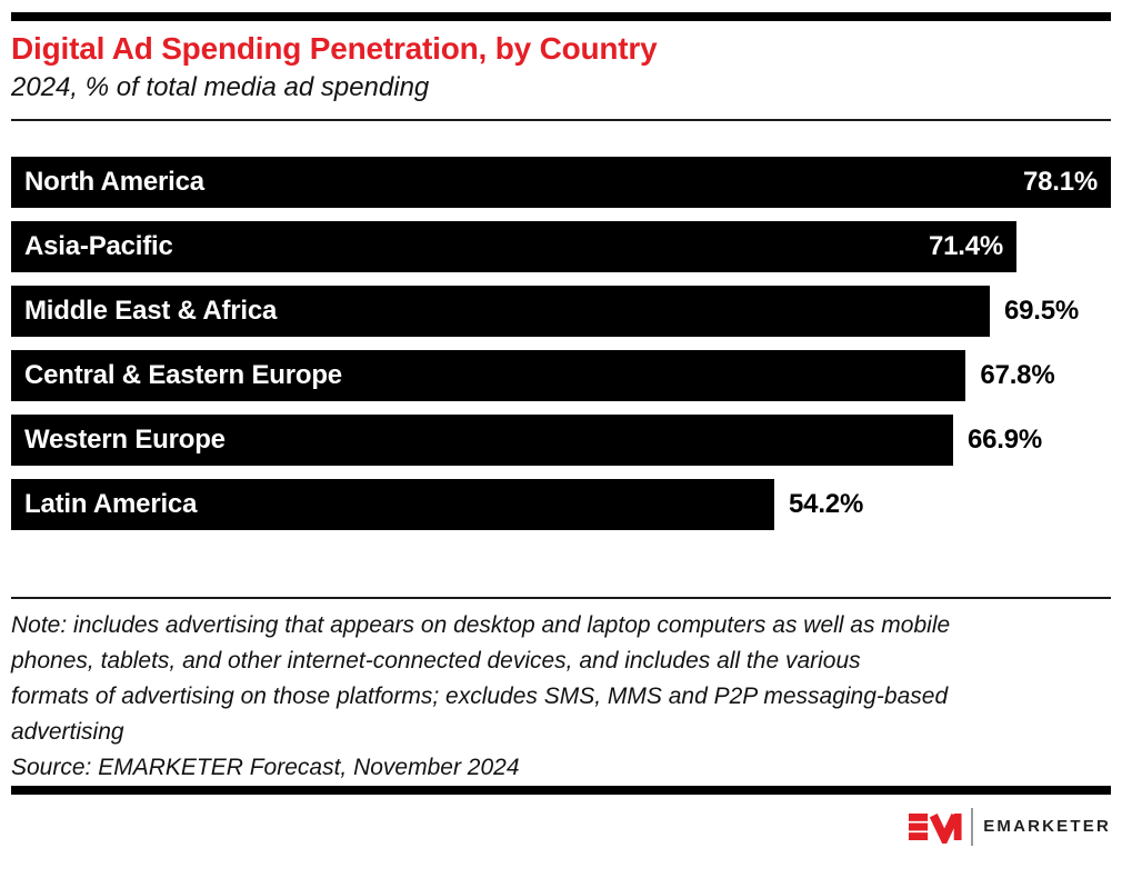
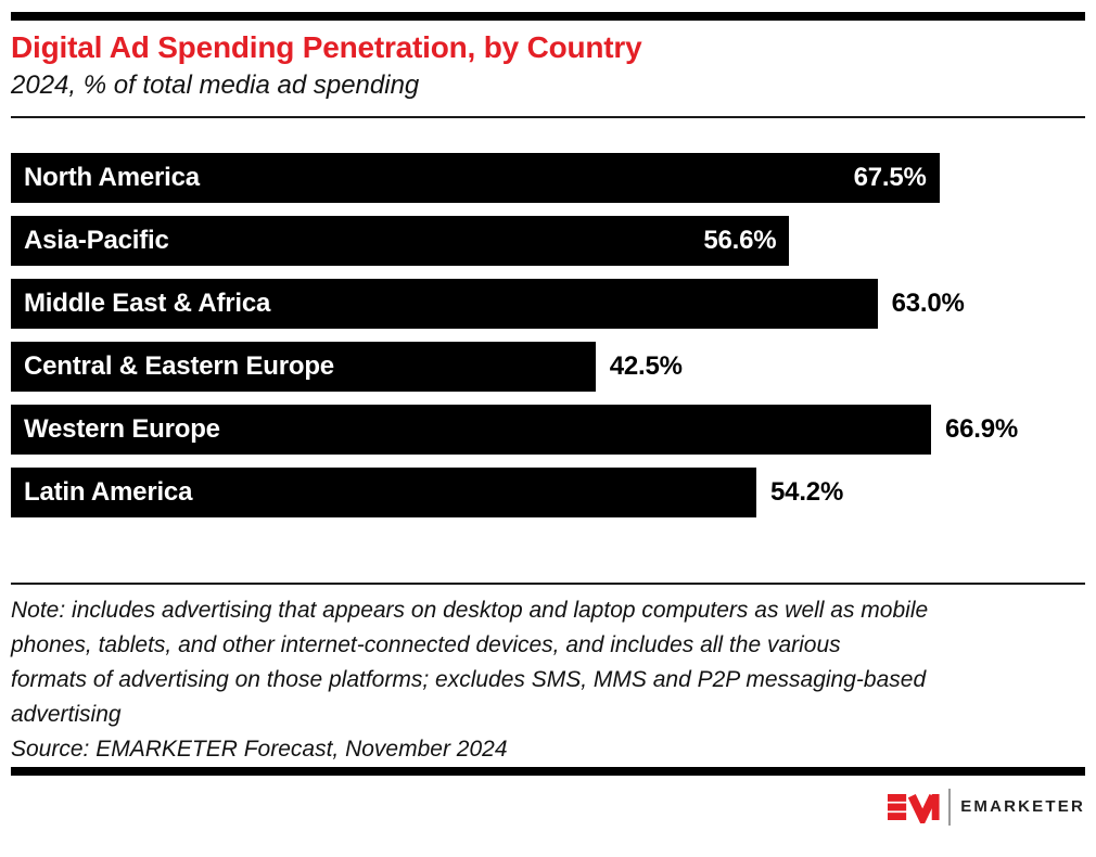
North America: 78.1% -> 67.5%
Asia-Pacific: 71.4% -> 56.6%
Middle East & Africa: 69.5% -> 63.0%
Central & Eastern Europe: 67.8% -> 42.5%
